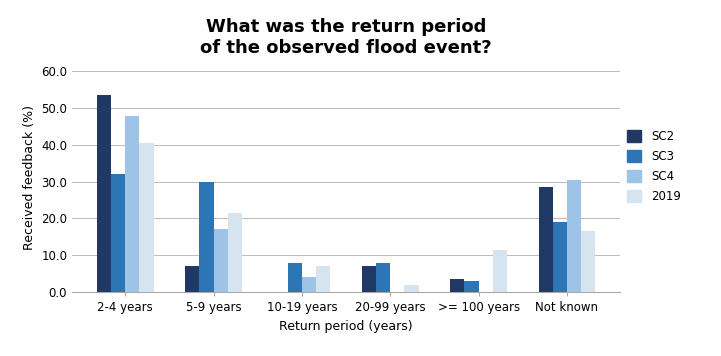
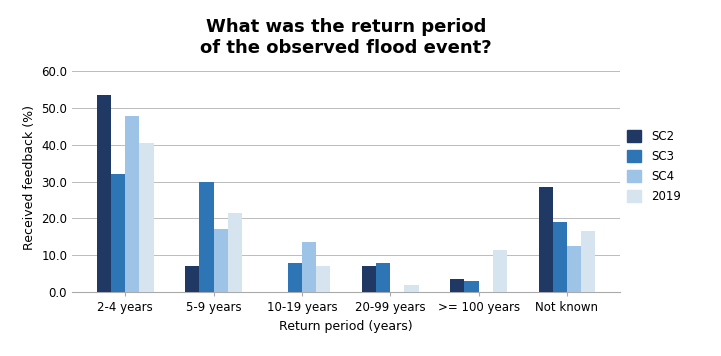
SC4/10-19 years: 4.0 -> 13.5
SC4/Not known: 30.5 -> 12.5
